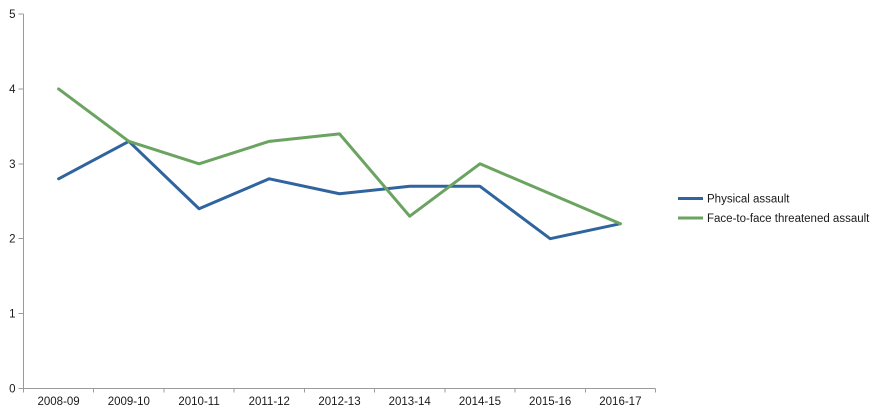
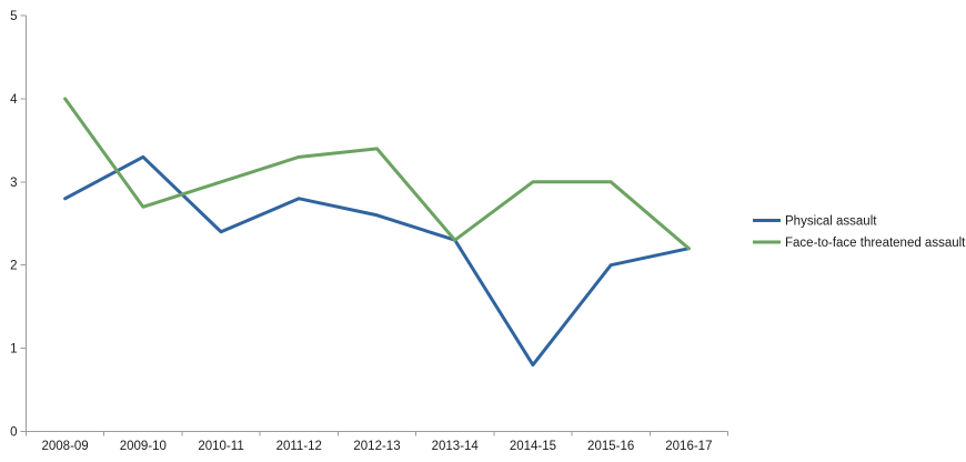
Face-to-face threatened assault/2009-10: 3.3 -> 2.7
Physical assault/2013-14: 2.7 -> 2.3
Physical assault/2014-15: 2.7 -> 0.8
Face-to-face threatened assault/2015-16: 2.6 -> 3.0
